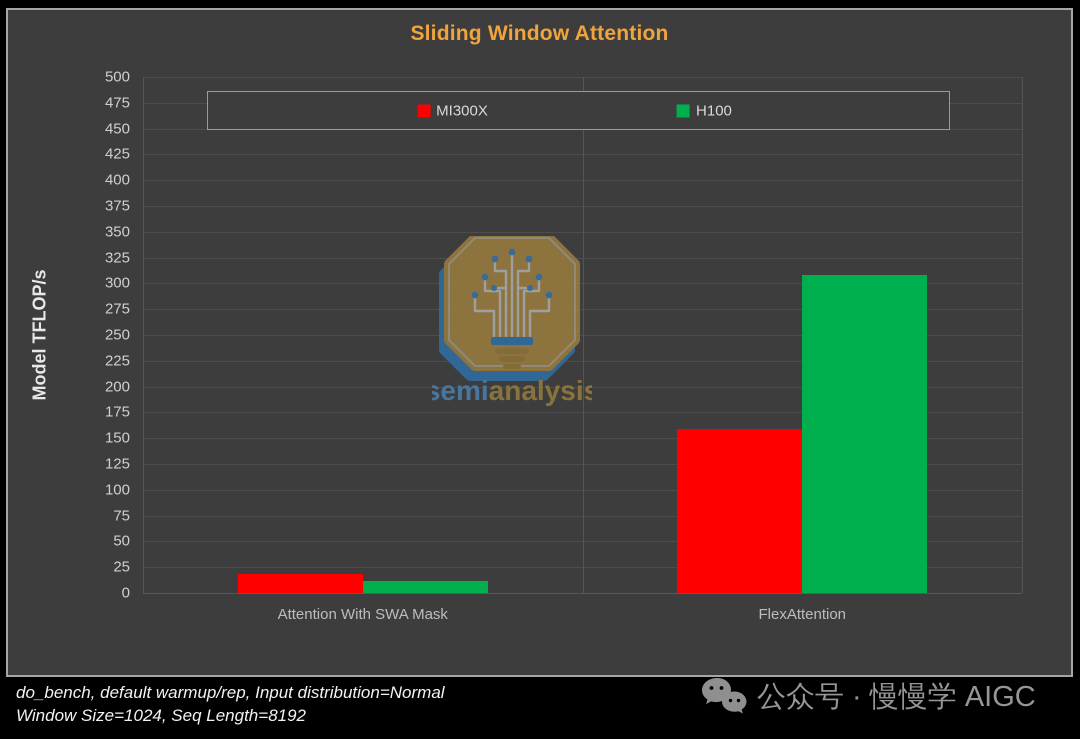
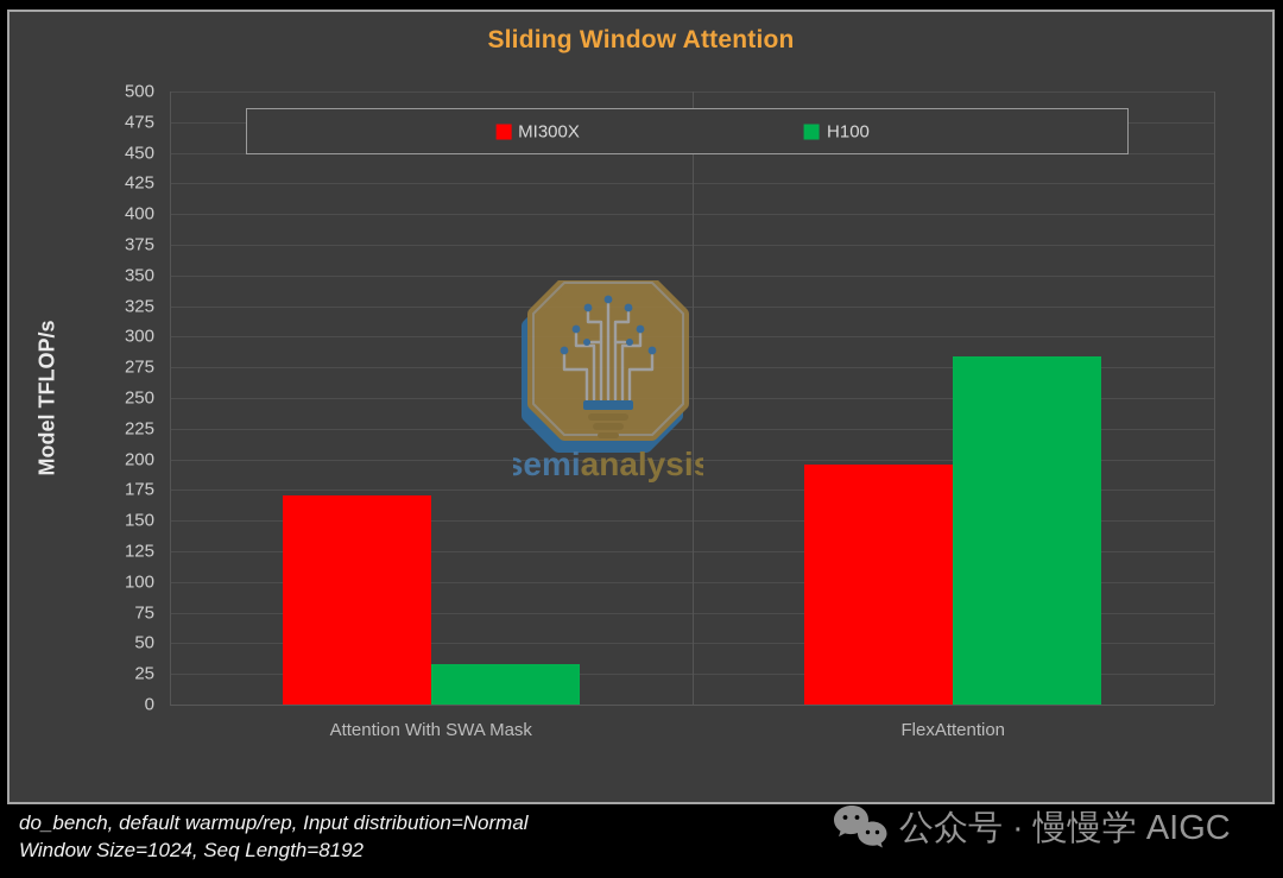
MI300X/Attention With SWA Mask: 18 -> 171
H100/Attention With SWA Mask: 12 -> 33
MI300X/FlexAttention: 159 -> 196
H100/FlexAttention: 308 -> 284
